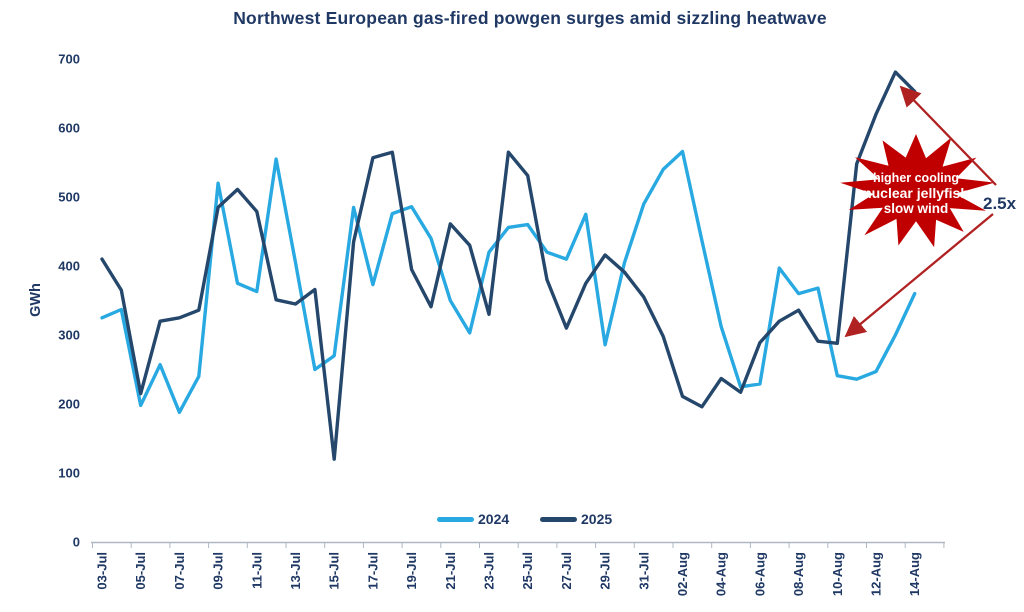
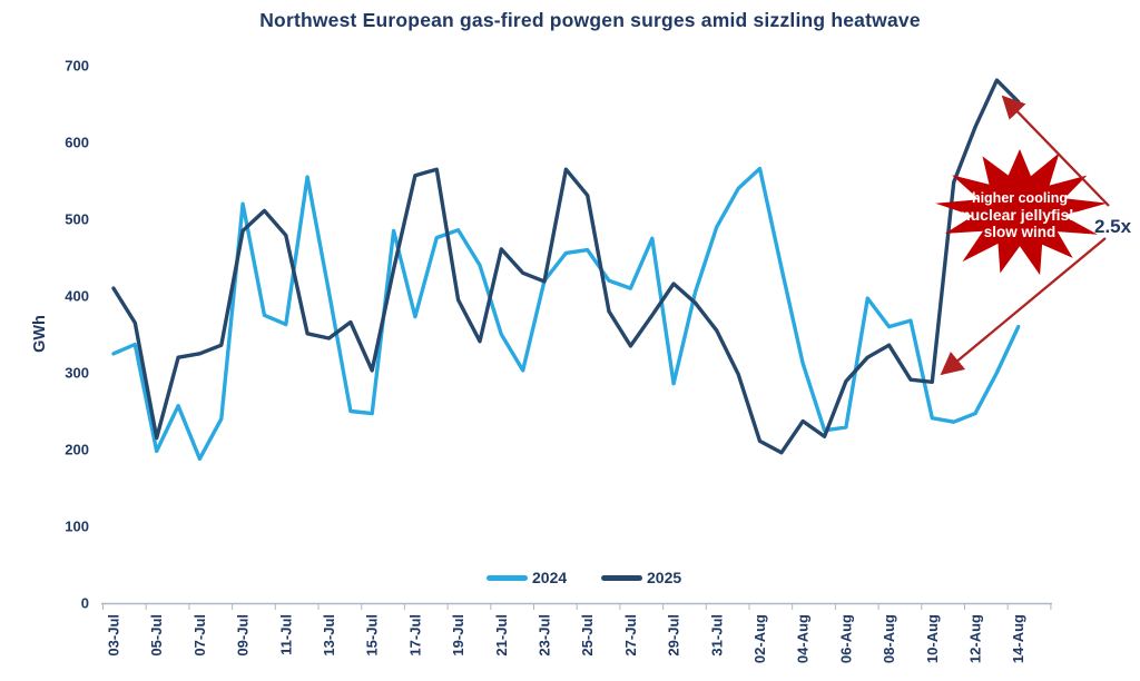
2024/15-Jul: 270 -> 250
2025/15-Jul: 120 -> 300
2025/23-Jul: 330 -> 420
2025/27-Jul: 310 -> 340
